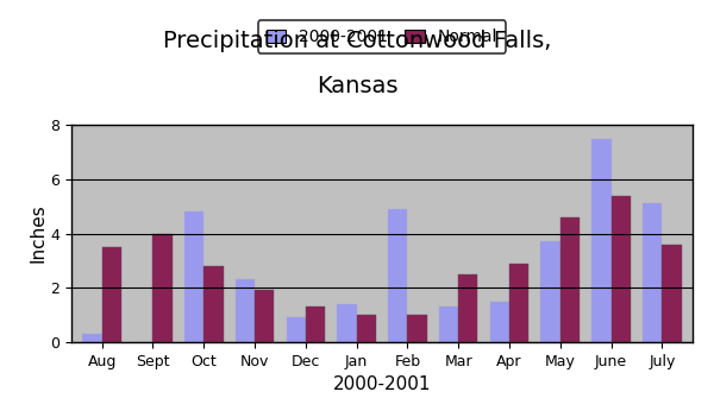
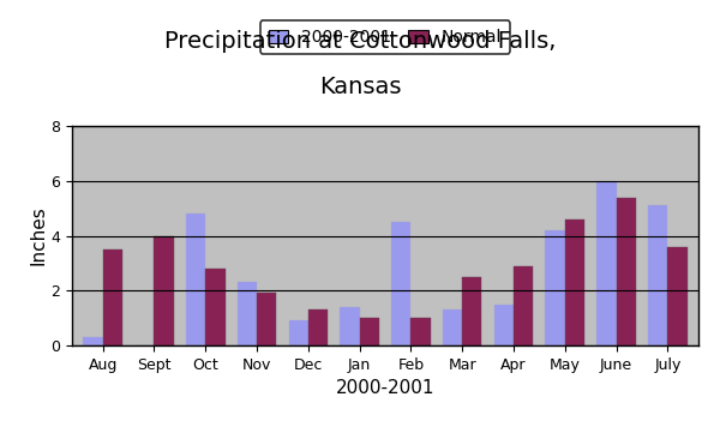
2000-2001/Feb: 4.9 -> 4.5
2000-2001/May: 3.7 -> 4.2
2000-2001/June: 7.5 -> 6.0
